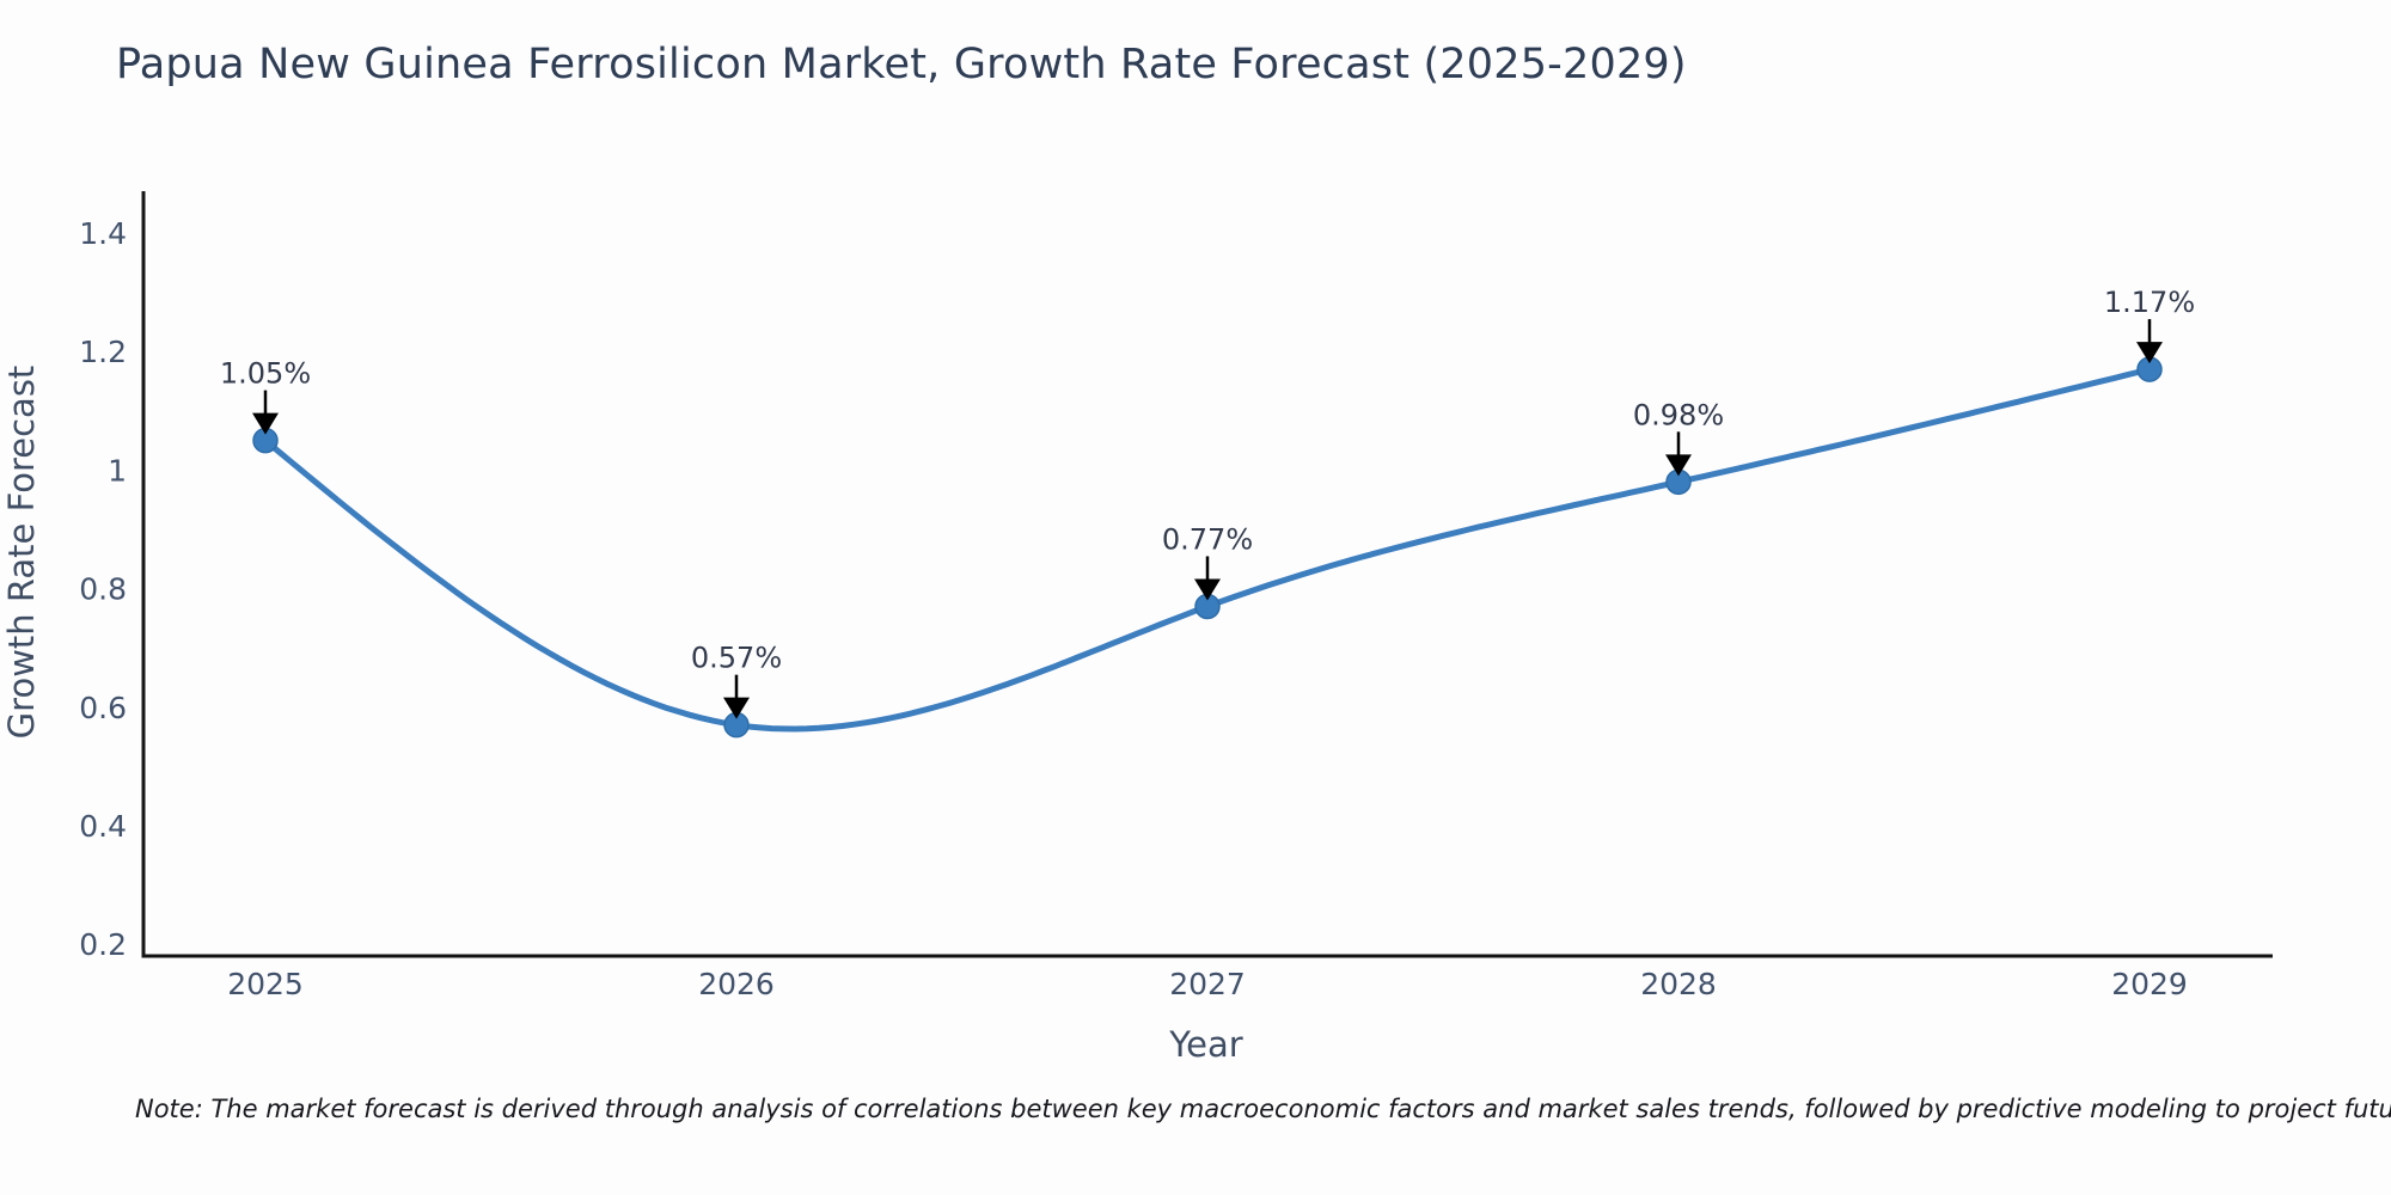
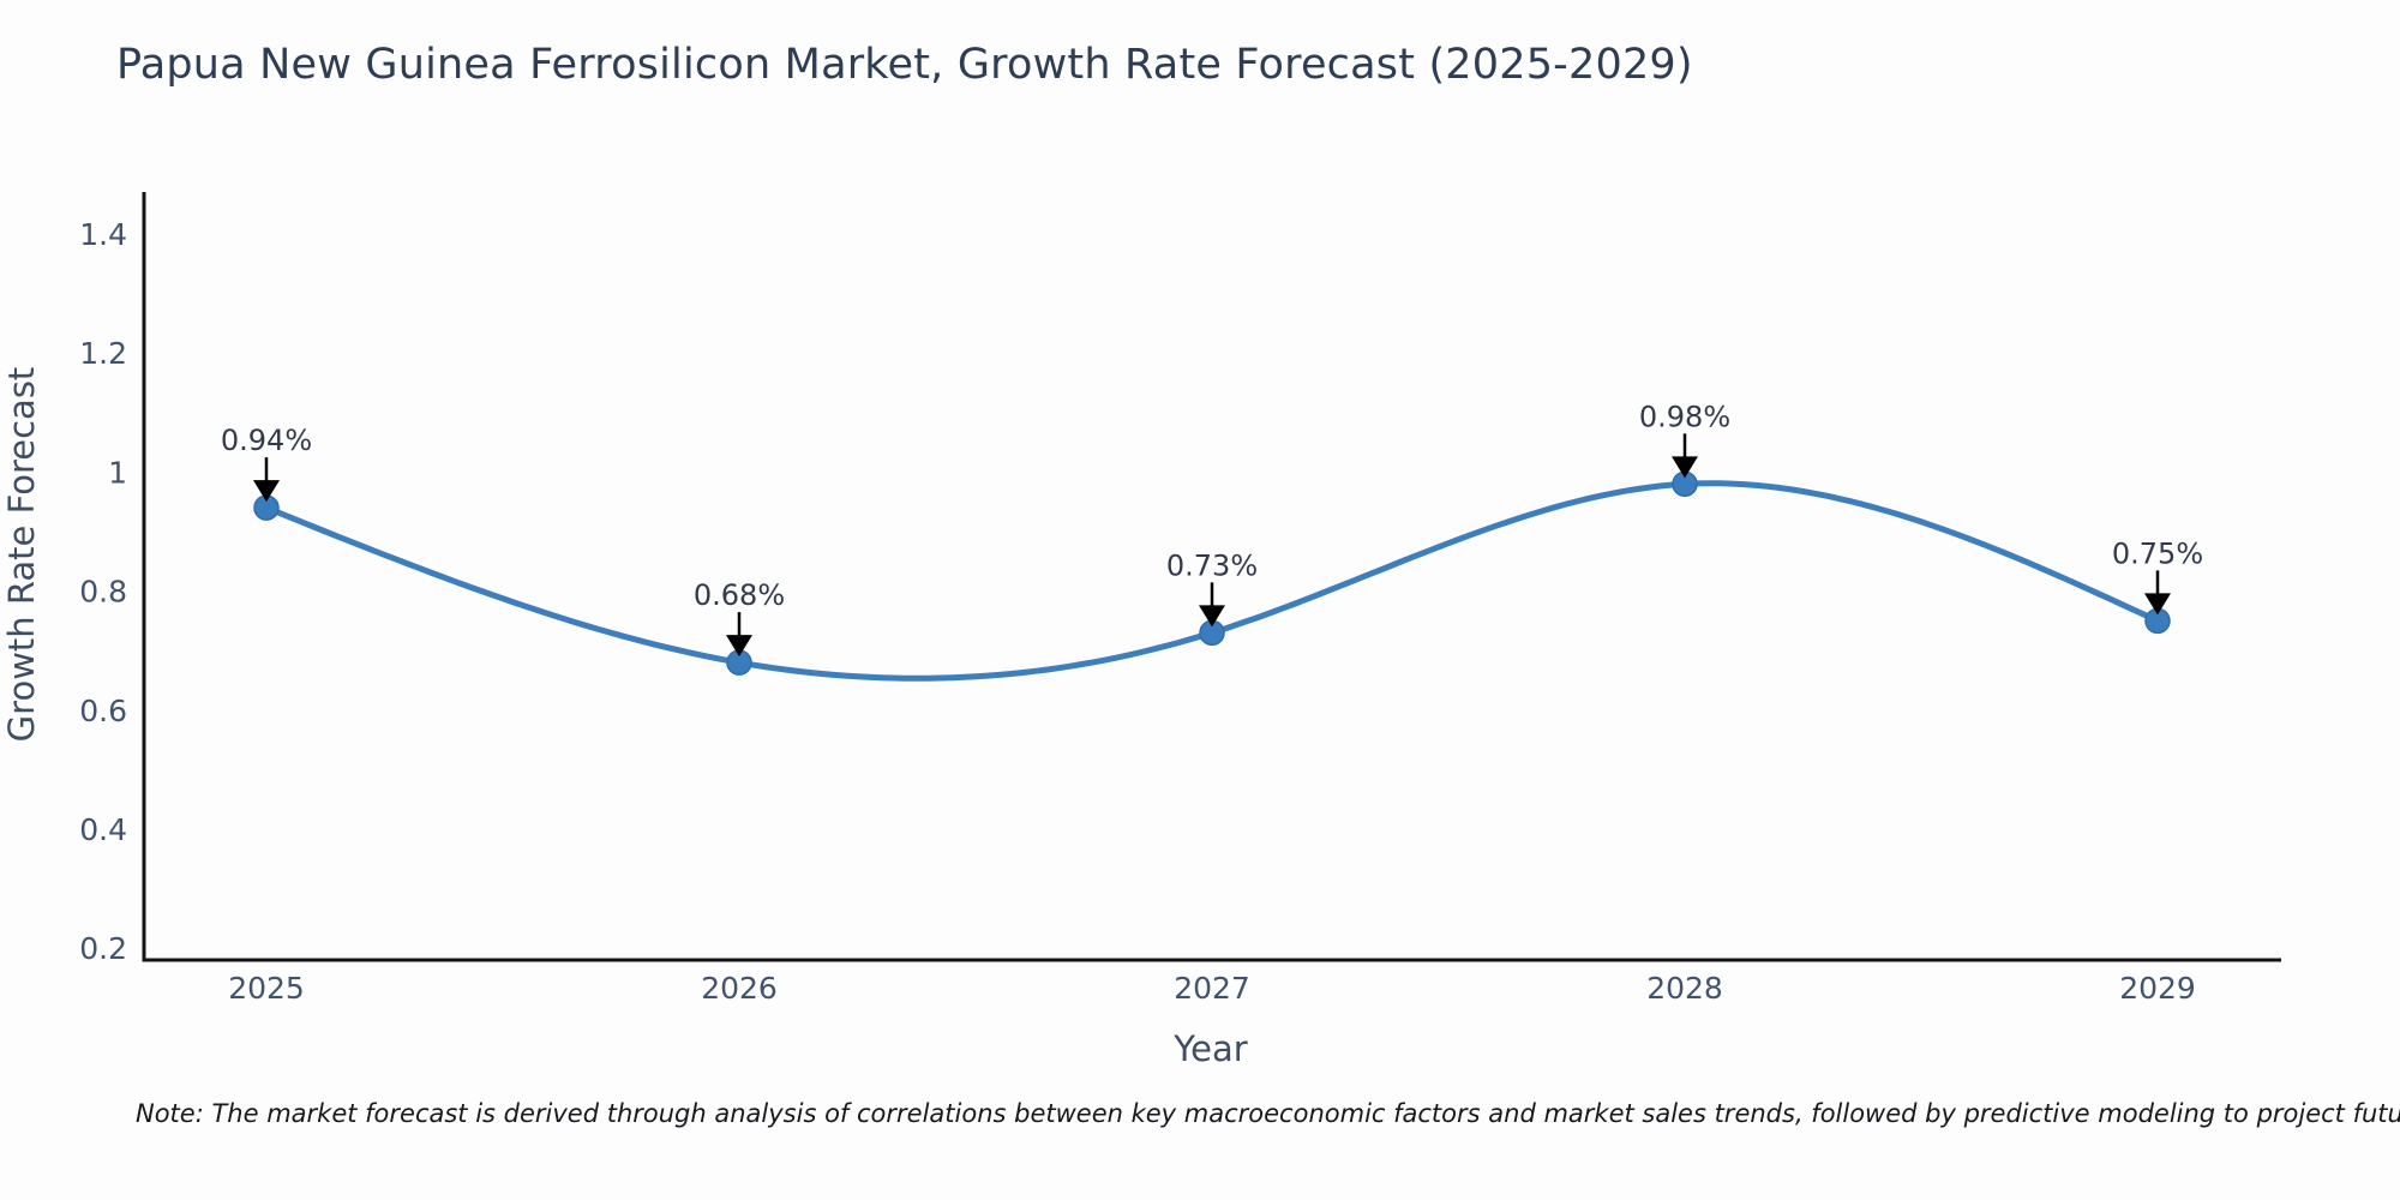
2025: 1.05% -> 0.94%
2026: 0.57% -> 0.68%
2027: 0.77% -> 0.73%
2029: 1.17% -> 0.75%
